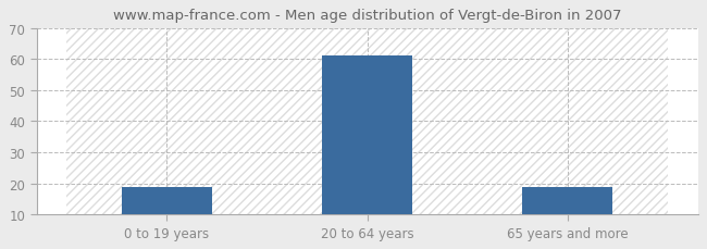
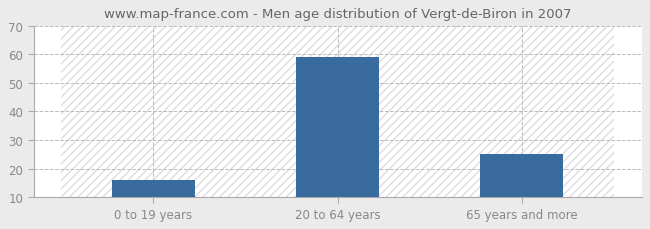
0 to 19 years: 19 -> 16
20 to 64 years: 61 -> 59
65 years and more: 19 -> 25
